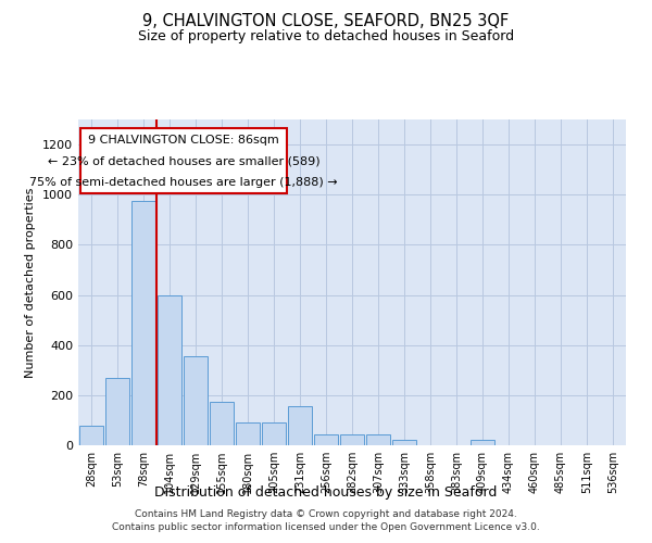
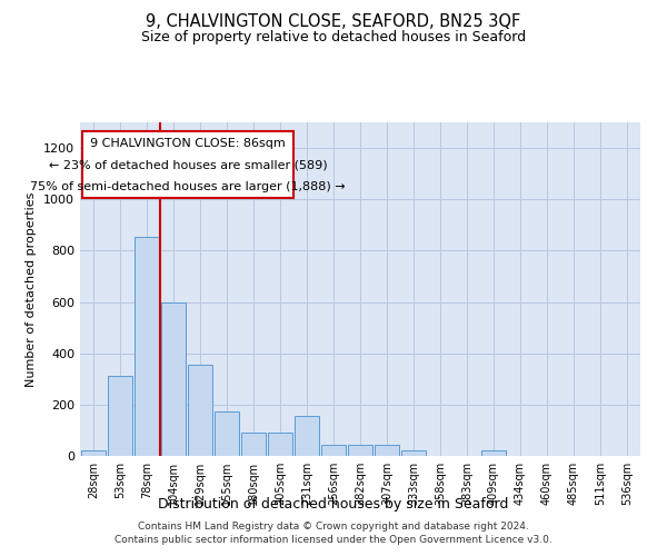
28sqm: 80 -> 20
53sqm: 270 -> 310
78sqm: 975 -> 855
